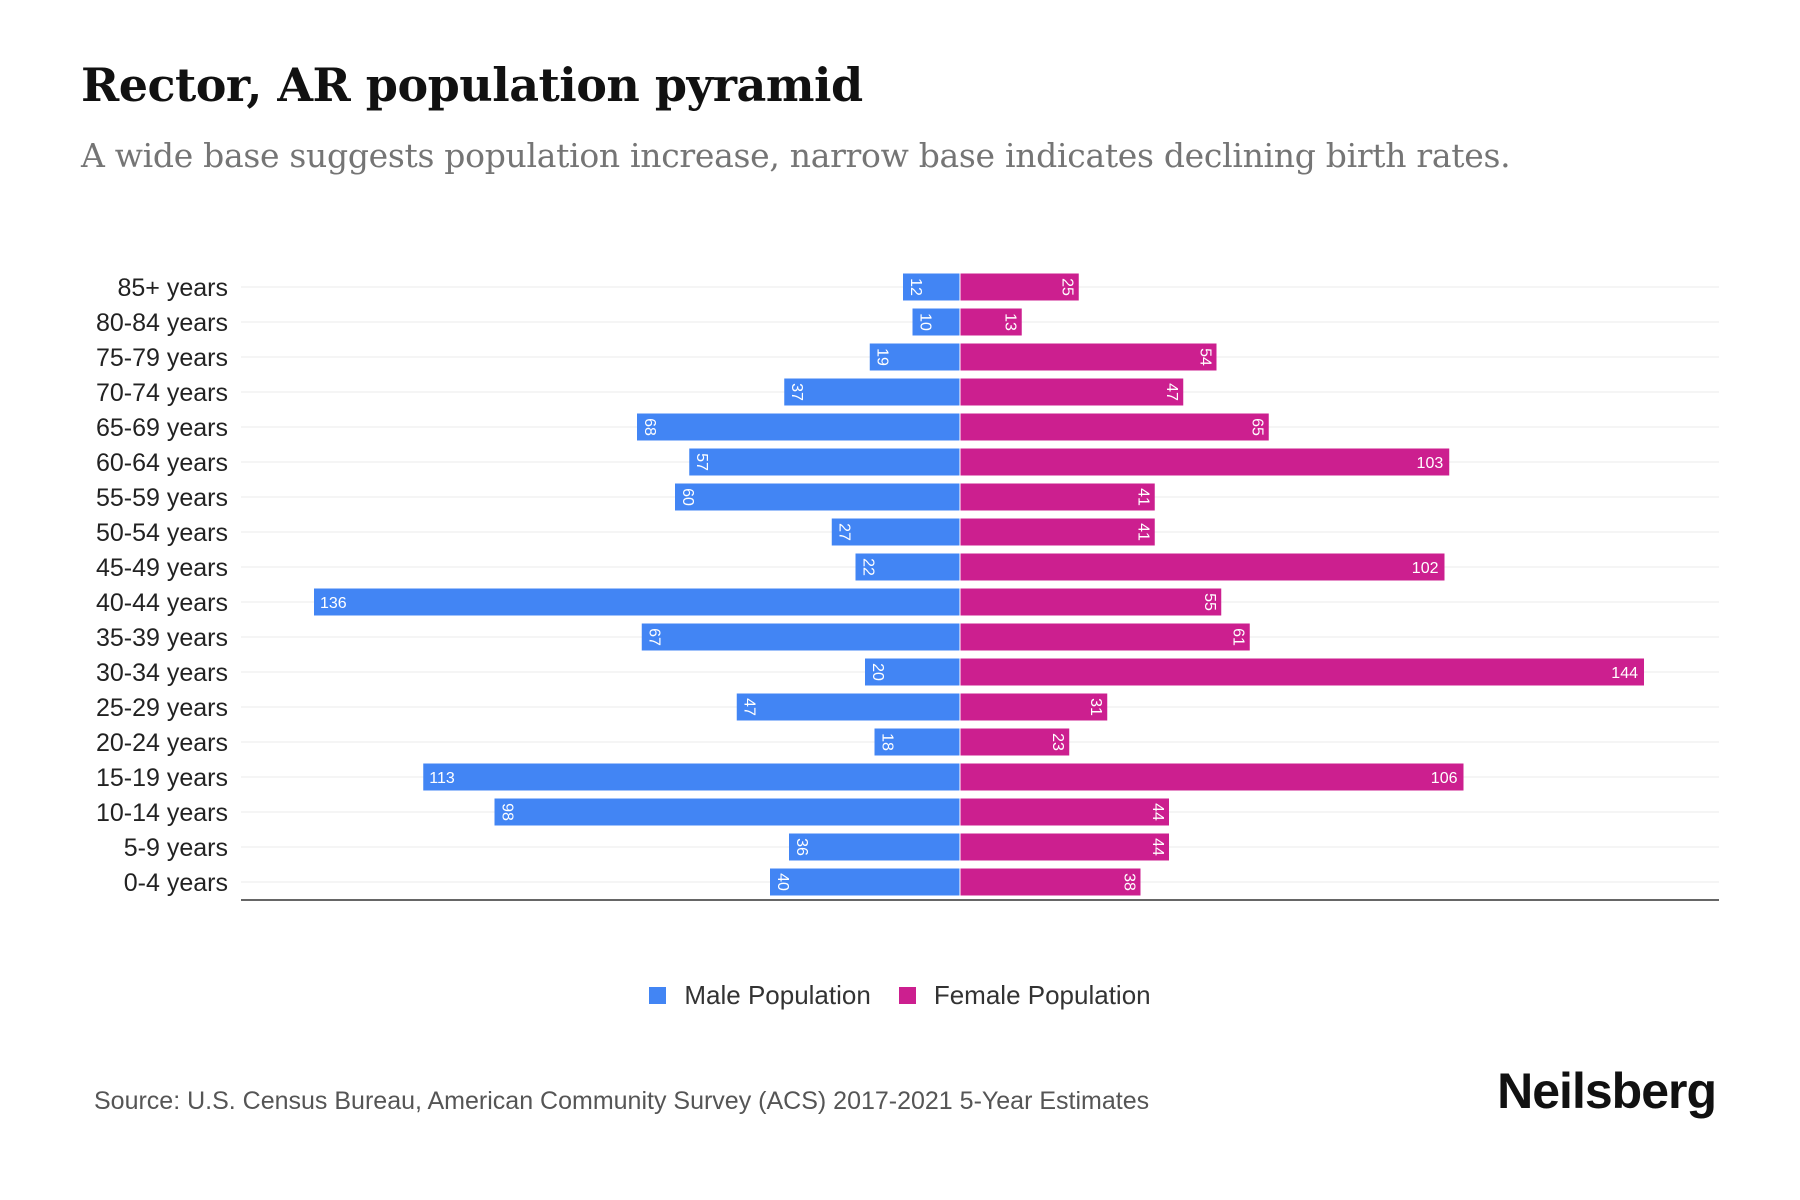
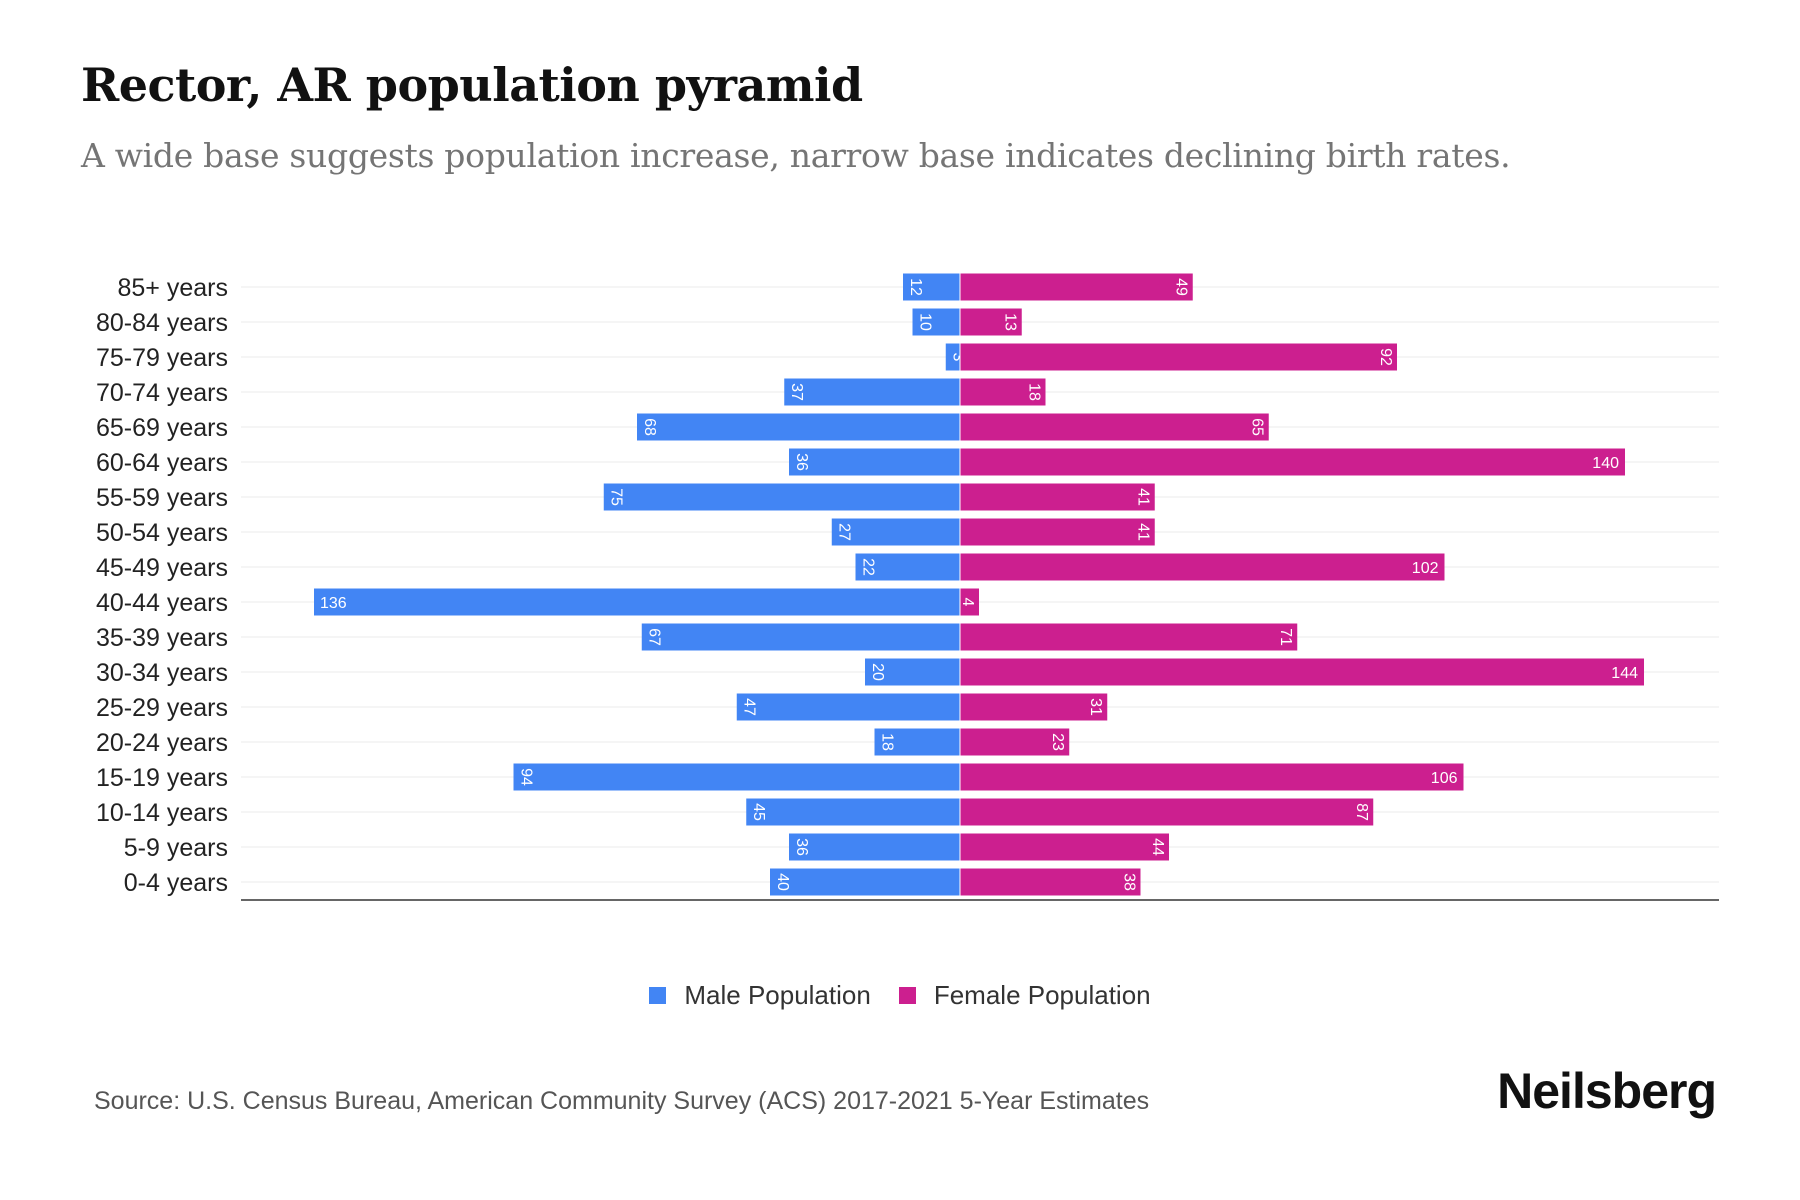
Female Population/85+ years: 25 -> 49
Male Population/75-79 years: 19 -> 3
Female Population/75-79 years: 54 -> 92
Female Population/70-74 years: 47 -> 18
Male Population/60-64 years: 57 -> 36
Female Population/60-64 years: 103 -> 140
Male Population/55-59 years: 60 -> 75
Female Population/40-44 years: 55 -> 4
Female Population/35-39 years: 61 -> 71
Male Population/15-19 years: 113 -> 94
Male Population/10-14 years: 98 -> 45
Female Population/10-14 years: 44 -> 87
